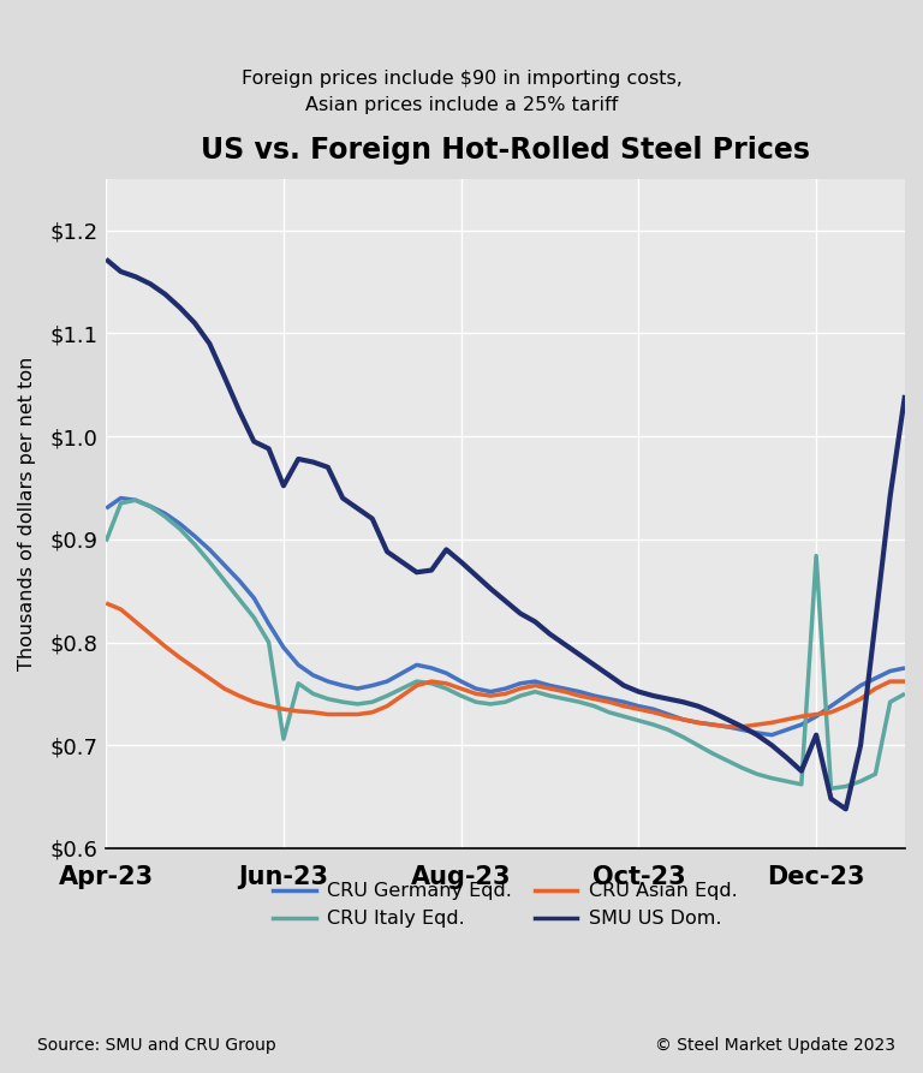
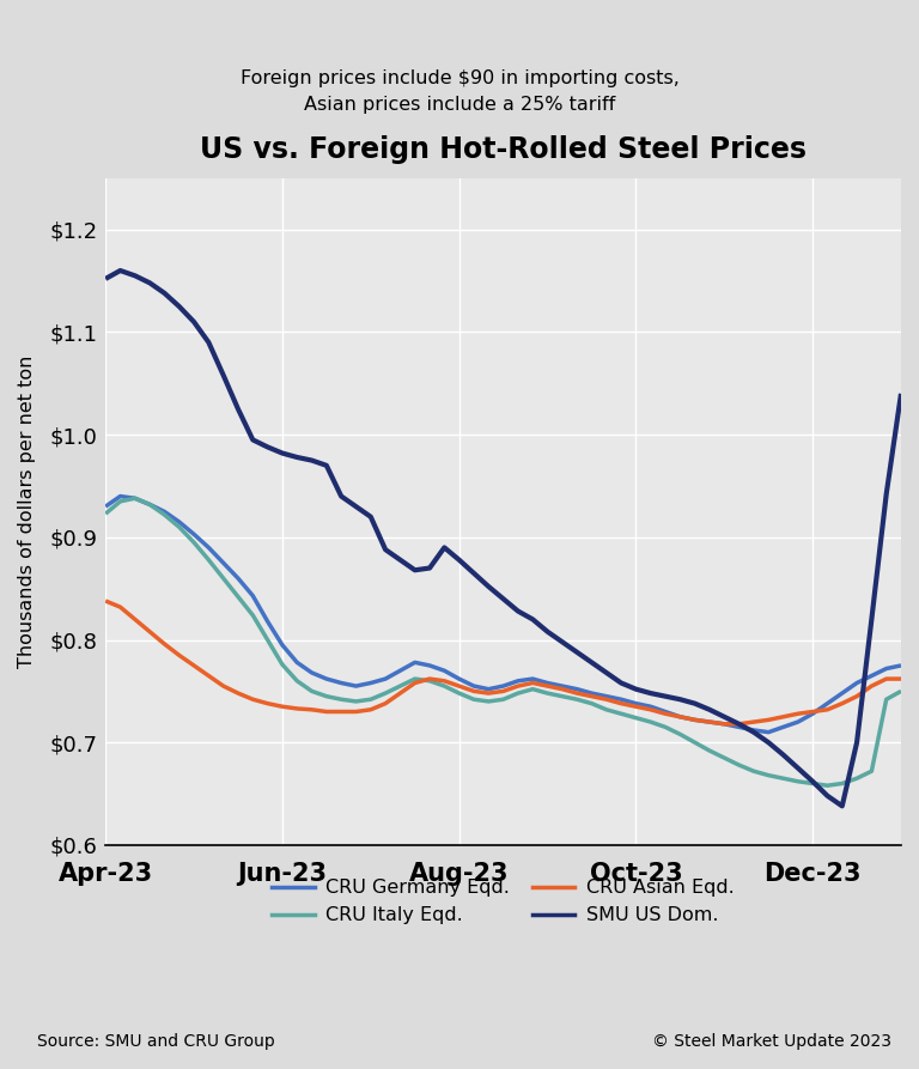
CRU Italy Eqd./Apr-23: $0.898 -> $0.923
SMU US Dom./Apr-23: $1.172 -> $1.152
CRU Italy Eqd./Jun-23: $0.706 -> $0.776
SMU US Dom./Jun-23: $0.952 -> $0.982
CRU Italy Eqd./Dec-23: $0.884 -> $0.660
SMU US Dom./Dec-23: $0.710 -> $0.662
